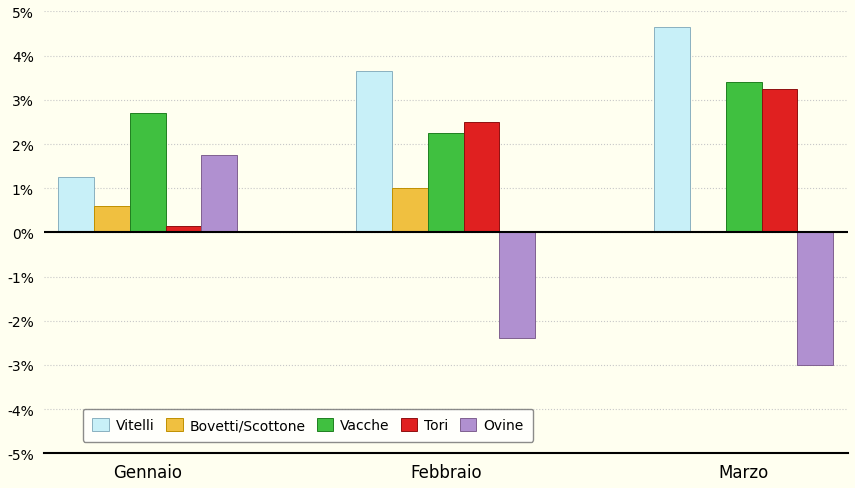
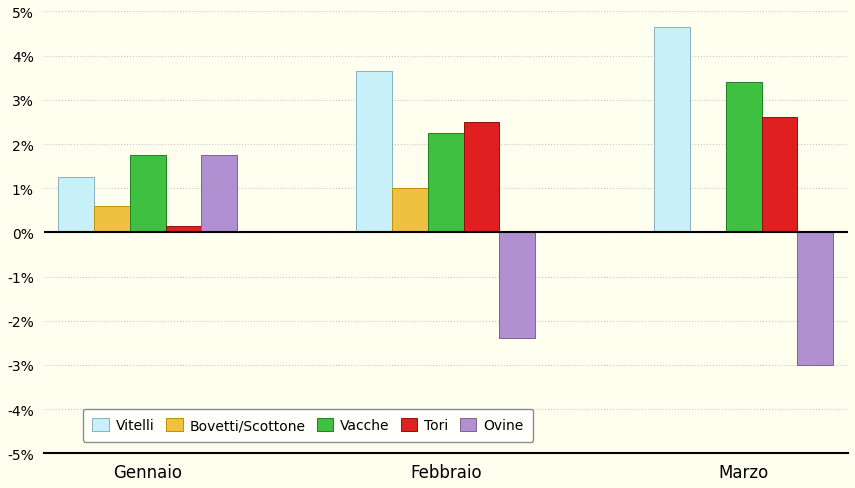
Vacche/Gennaio: 2.70% -> 1.75%
Tori/Marzo: 3.25% -> 2.60%
